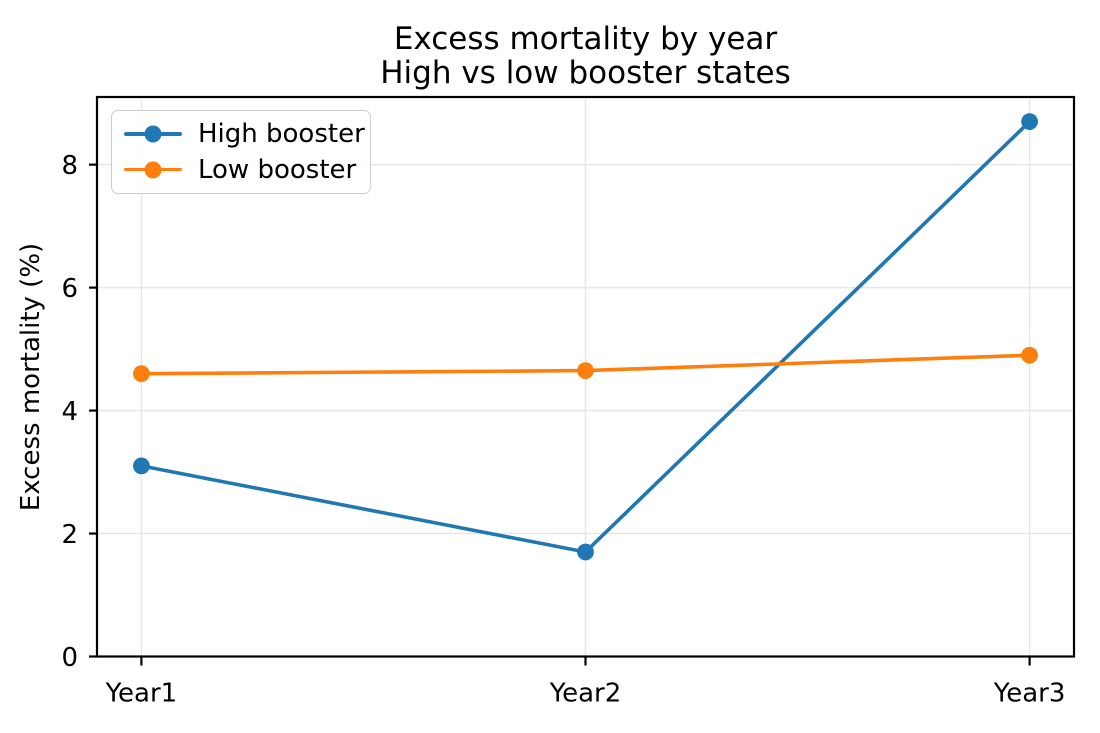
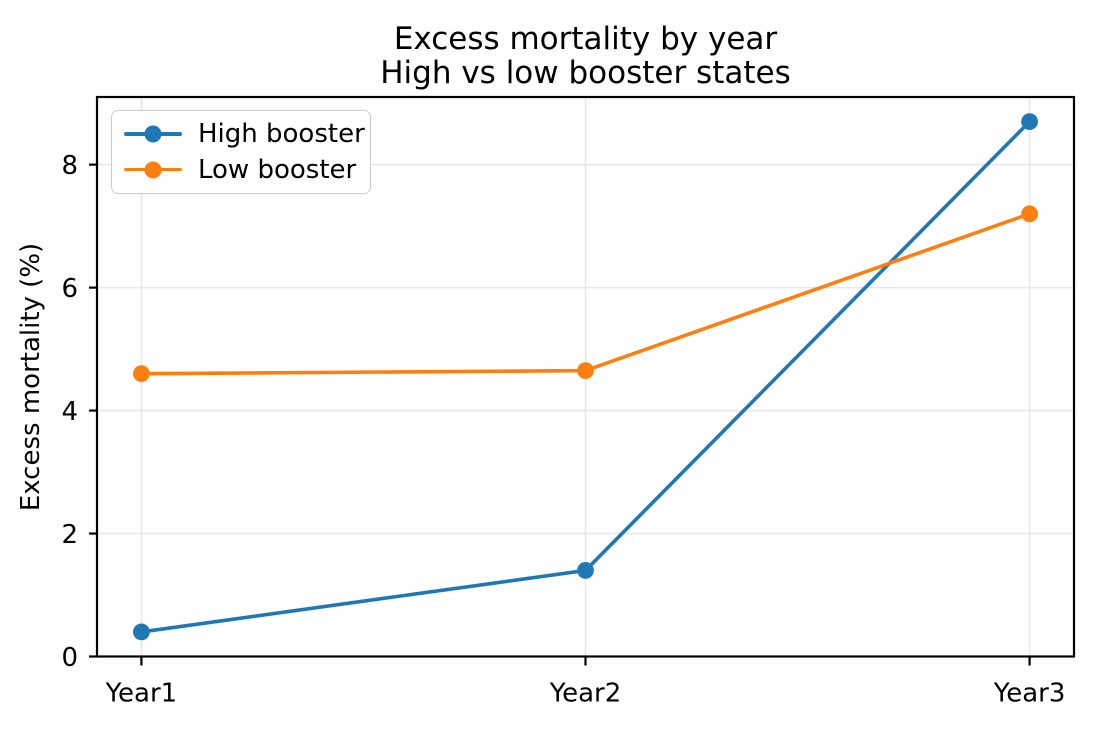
High booster/Year1: 3.1 -> 0.4
High booster/Year2: 1.7 -> 1.4
Low booster/Year3: 4.9 -> 7.2
